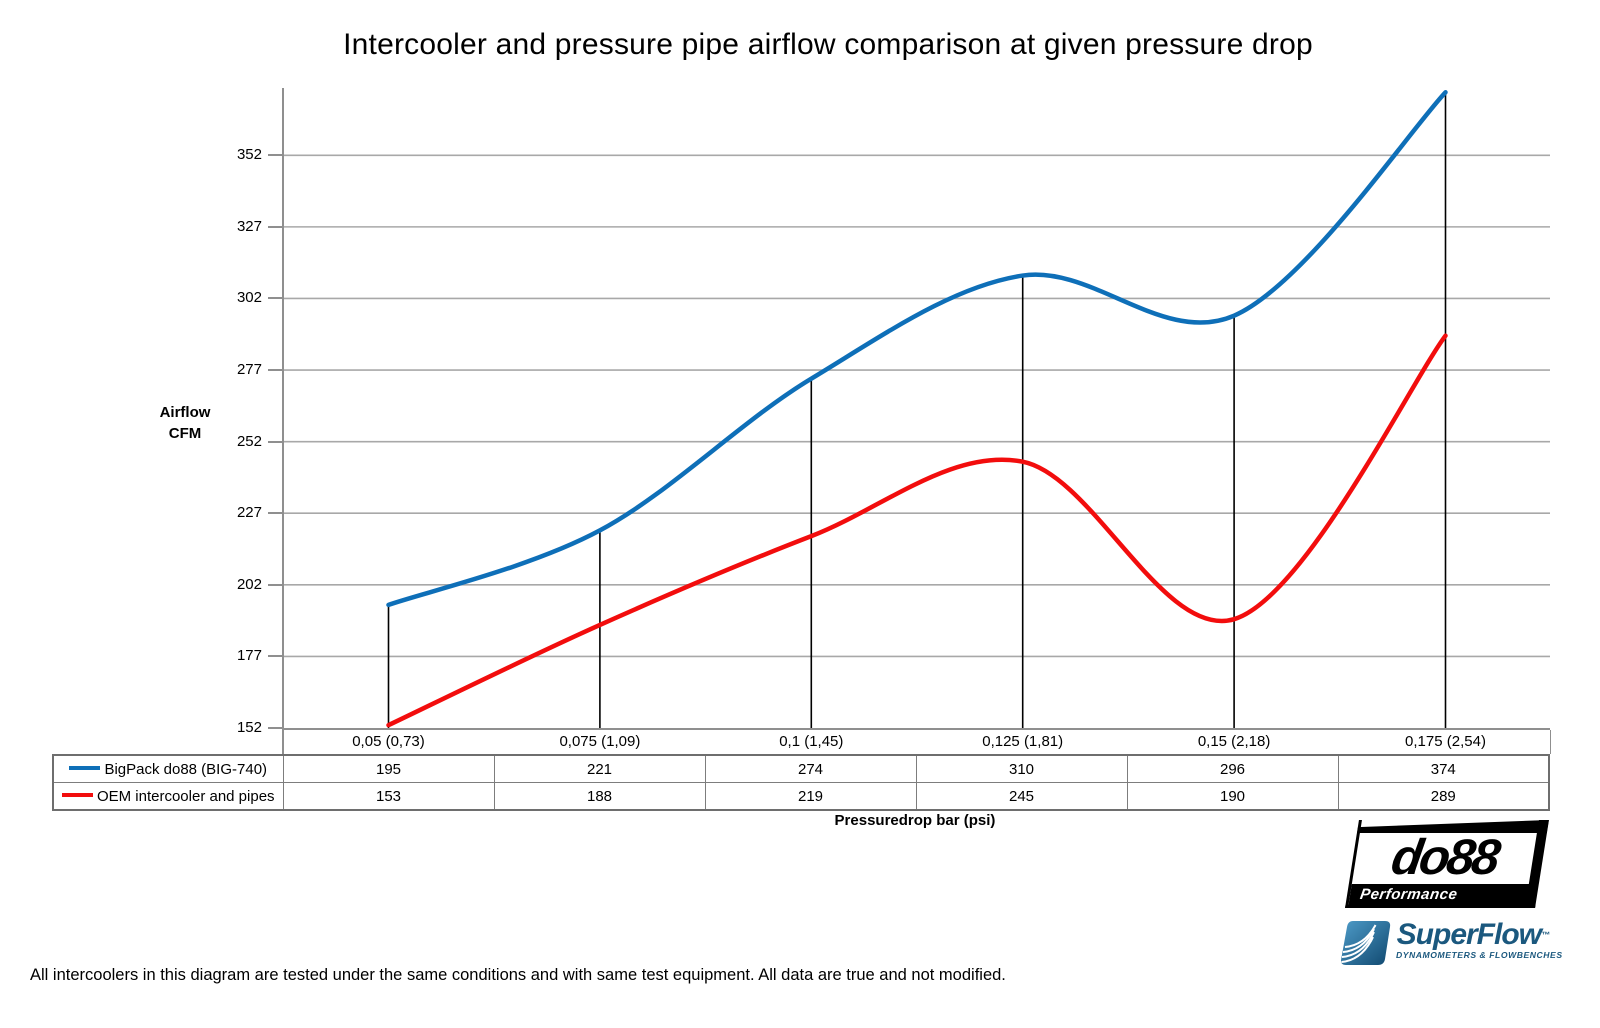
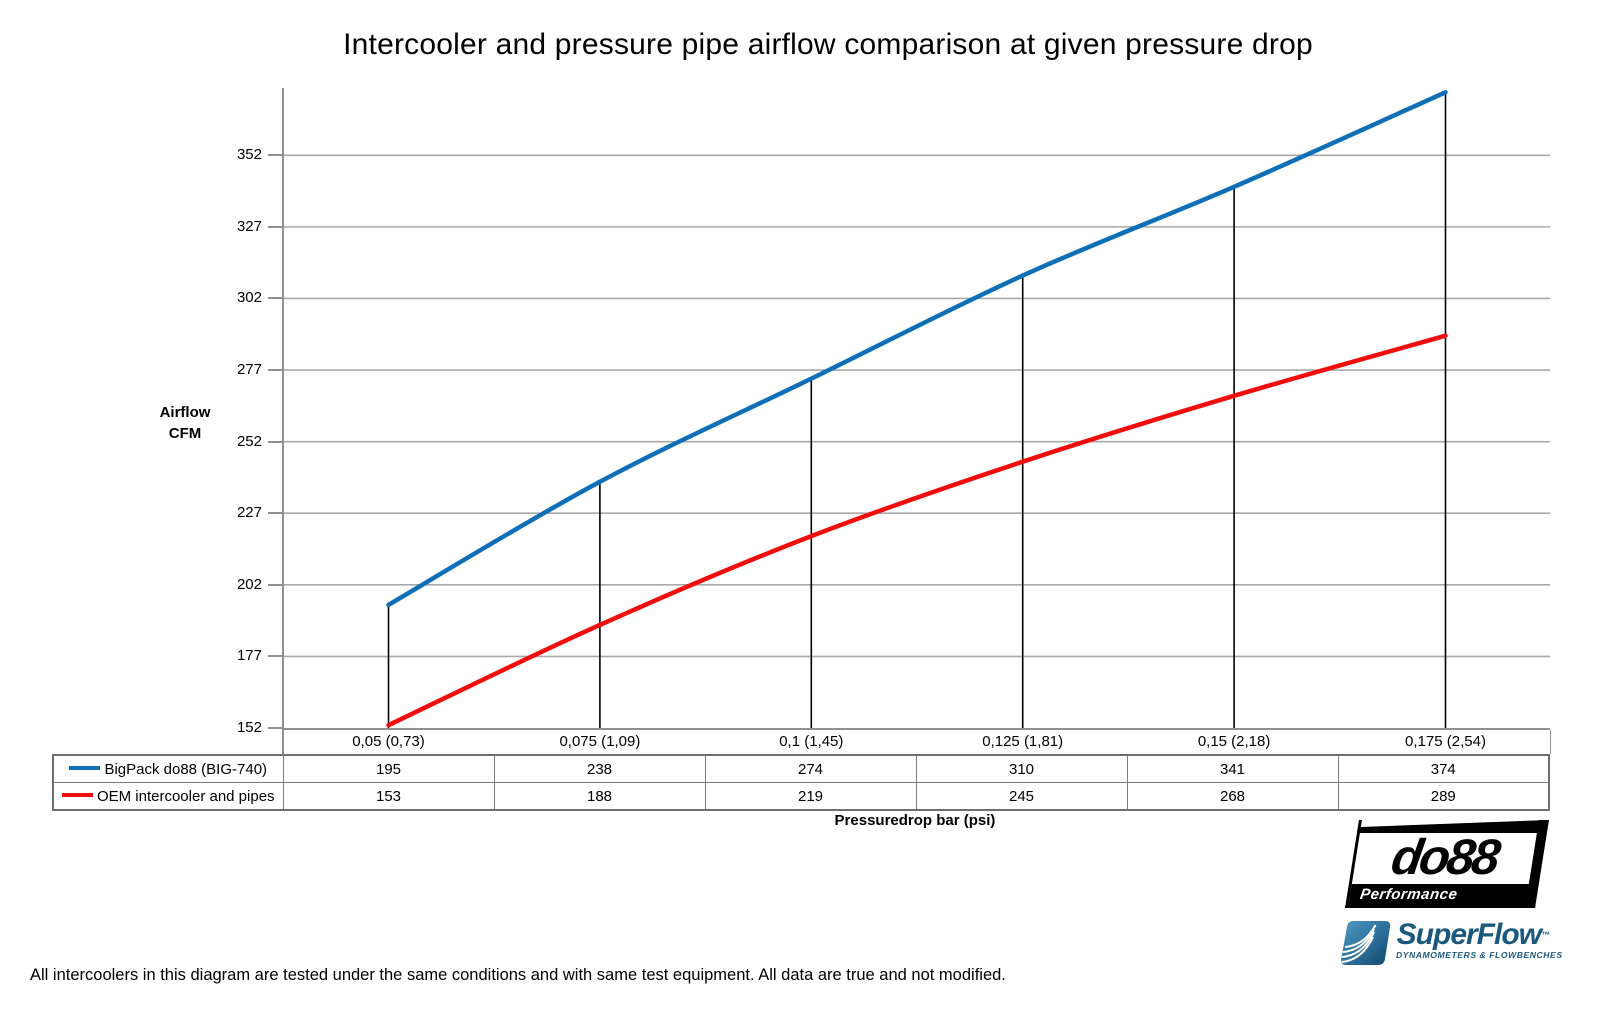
BigPack do88 (BIG-740)/0,075 (1,09): 221 -> 238
BigPack do88 (BIG-740)/0,15 (2,18): 296 -> 341
OEM intercooler and pipes/0,15 (2,18): 190 -> 268
